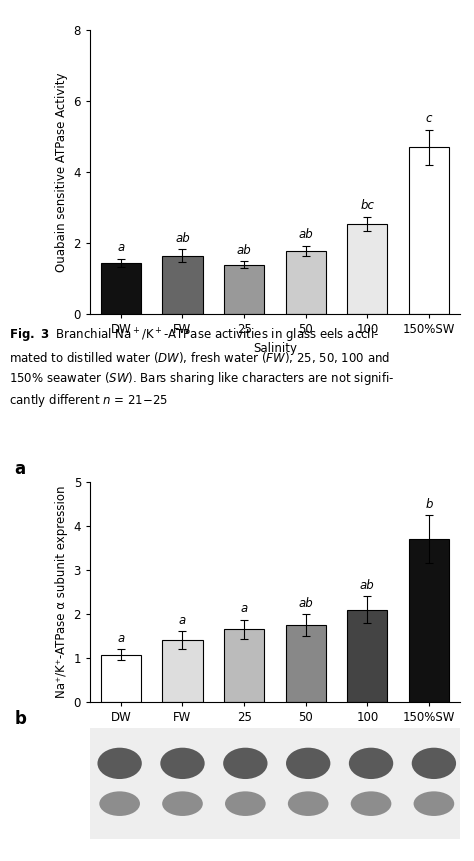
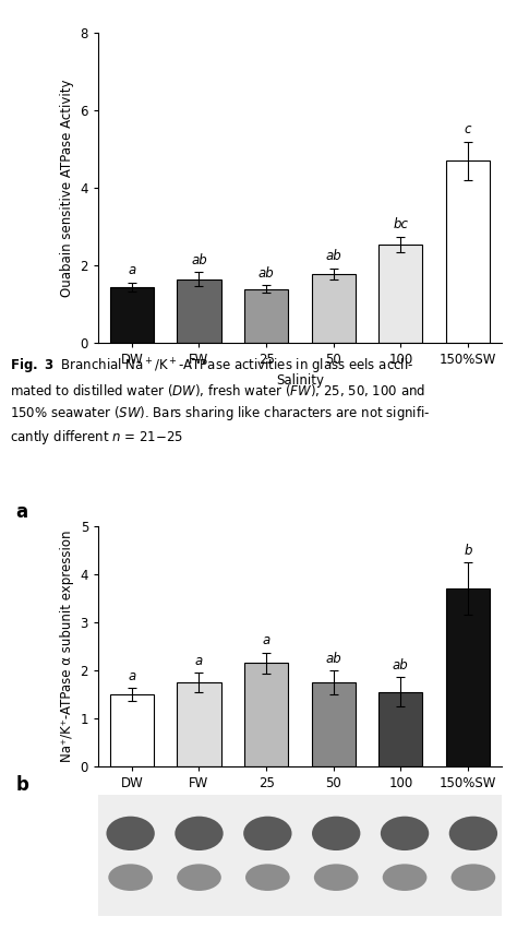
DW: 1.07 -> 1.50
FW: 1.40 -> 1.75
25: 1.65 -> 2.15
100: 2.10 -> 1.55
